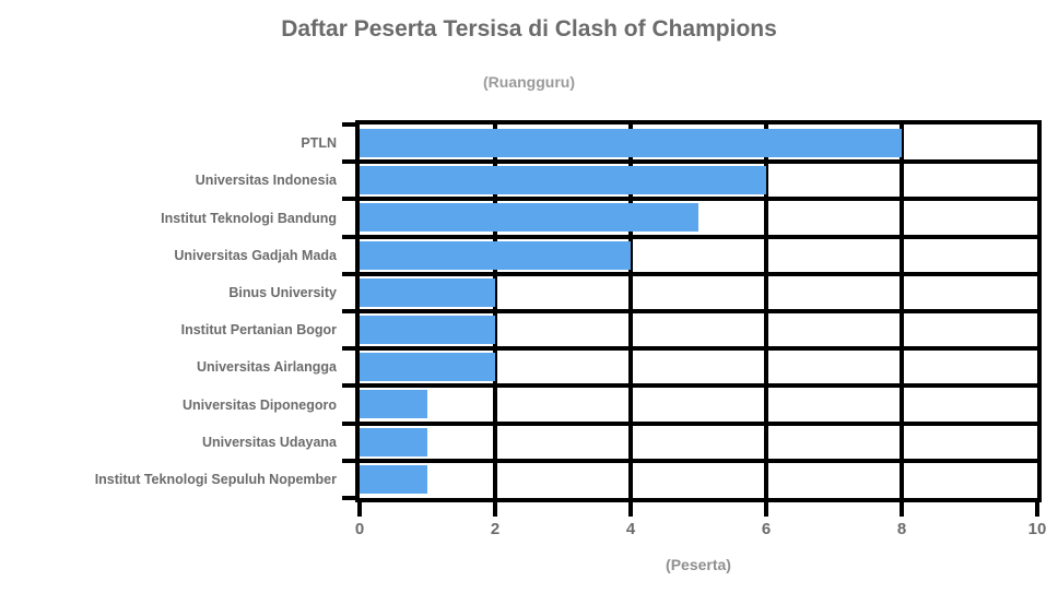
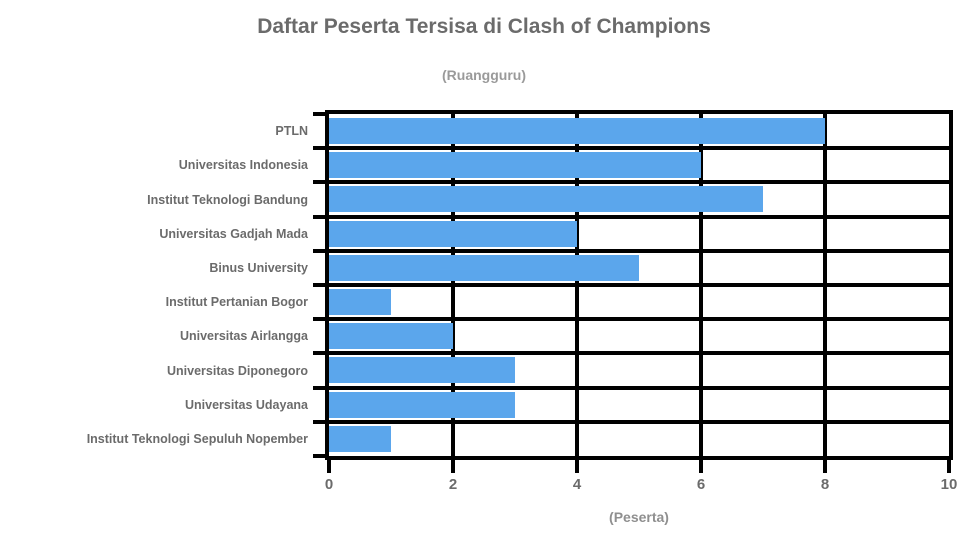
Institut Teknologi Bandung: 5 -> 7
Binus University: 2 -> 5
Institut Pertanian Bogor: 2 -> 1
Universitas Diponegoro: 1 -> 3
Universitas Udayana: 1 -> 3
